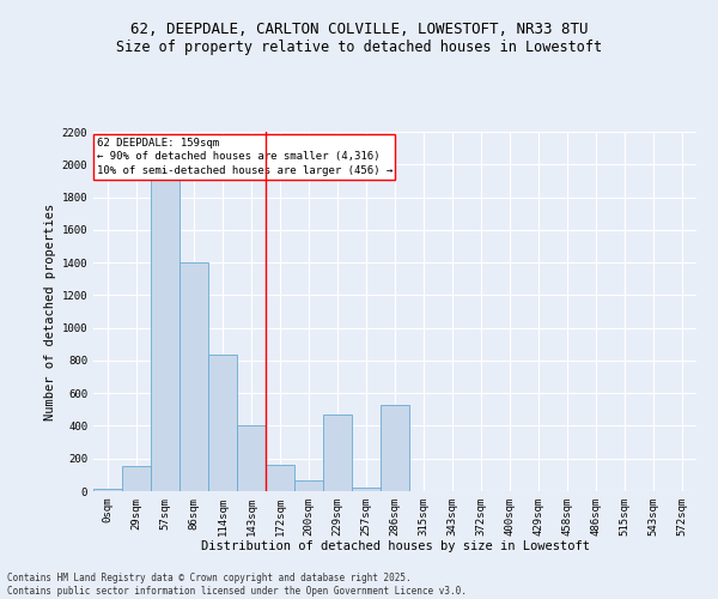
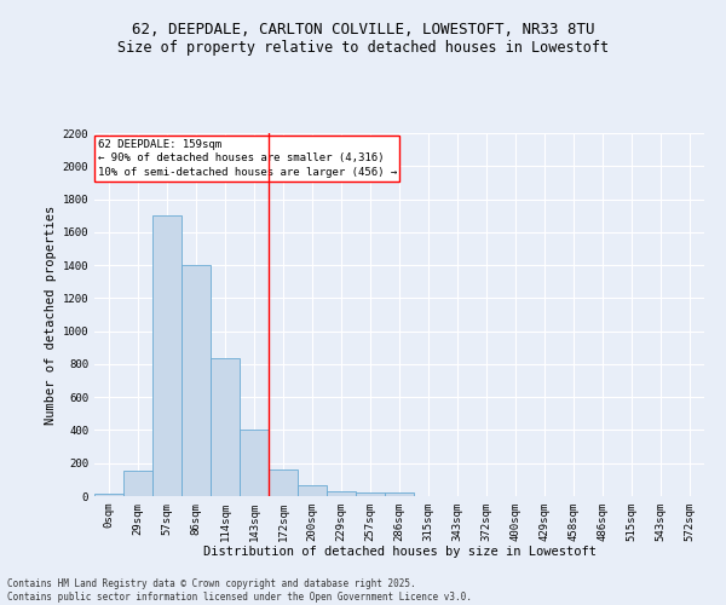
57sqm: 1910 -> 1700
229sqm: 470 -> 30
286sqm: 530 -> 20
